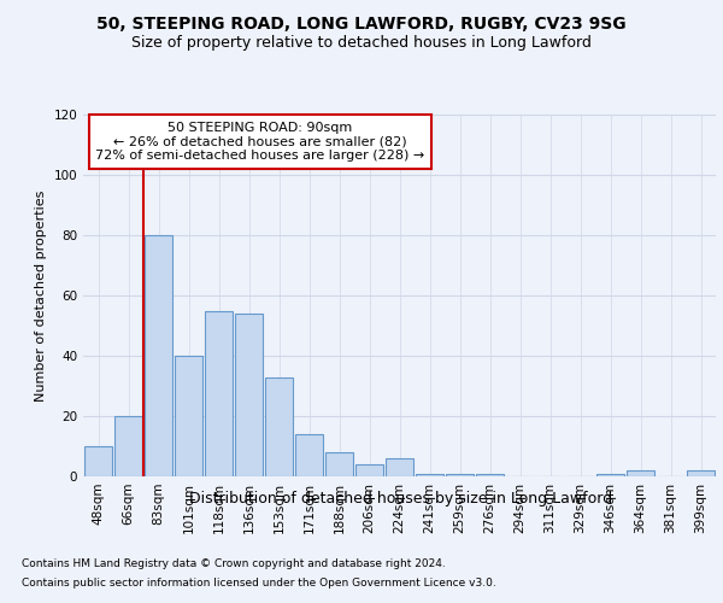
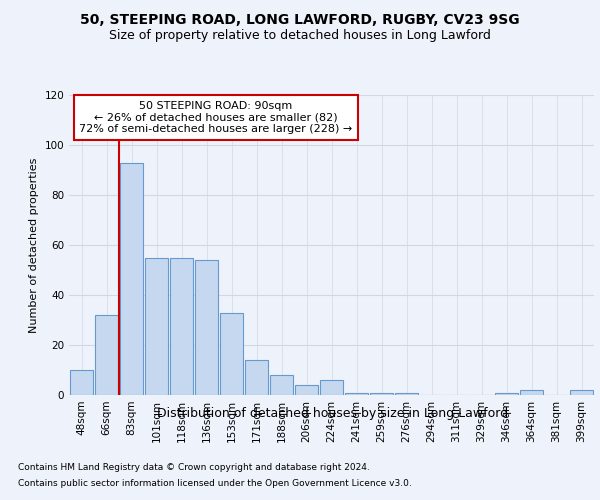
66sqm: 20 -> 32
83sqm: 80 -> 93
101sqm: 40 -> 55
